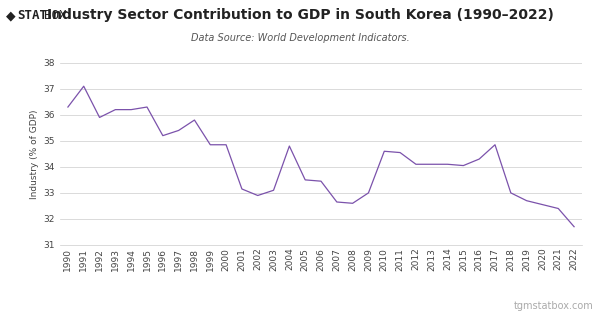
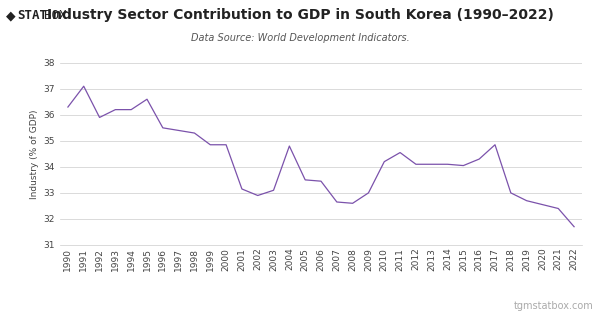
1995: 36.30 -> 36.60
1996: 35.20 -> 35.50
1998: 35.80 -> 35.30
2010: 34.60 -> 34.20
